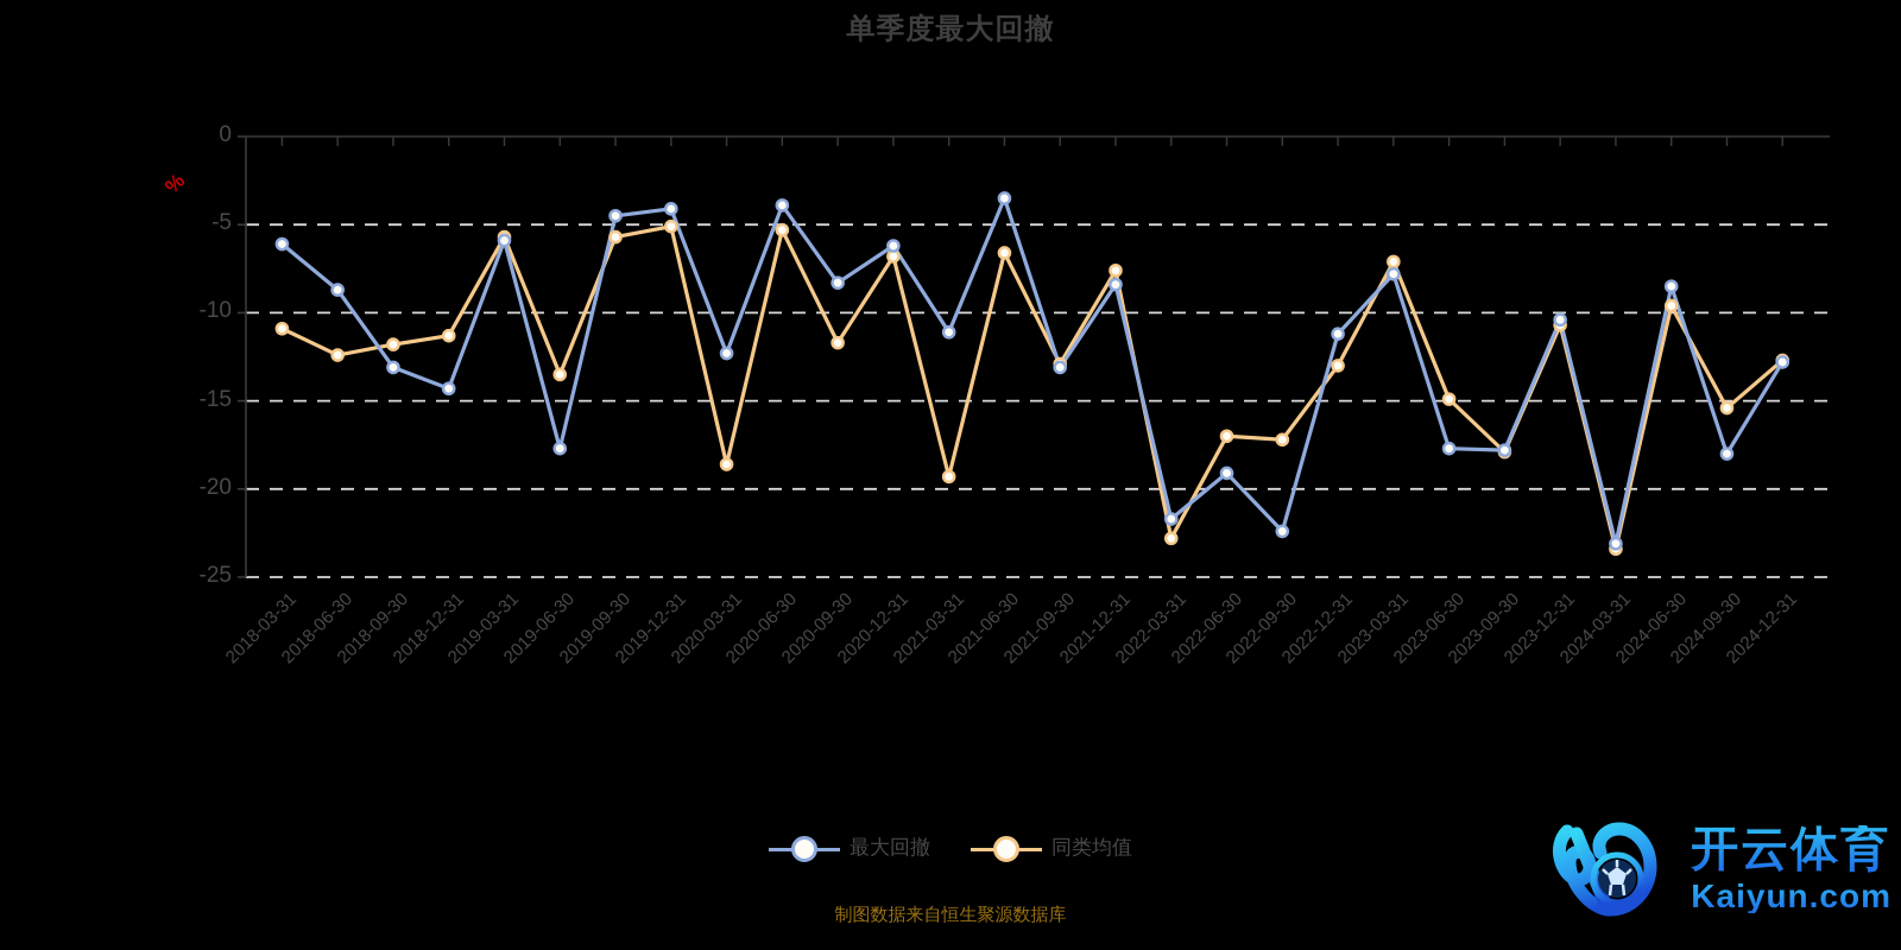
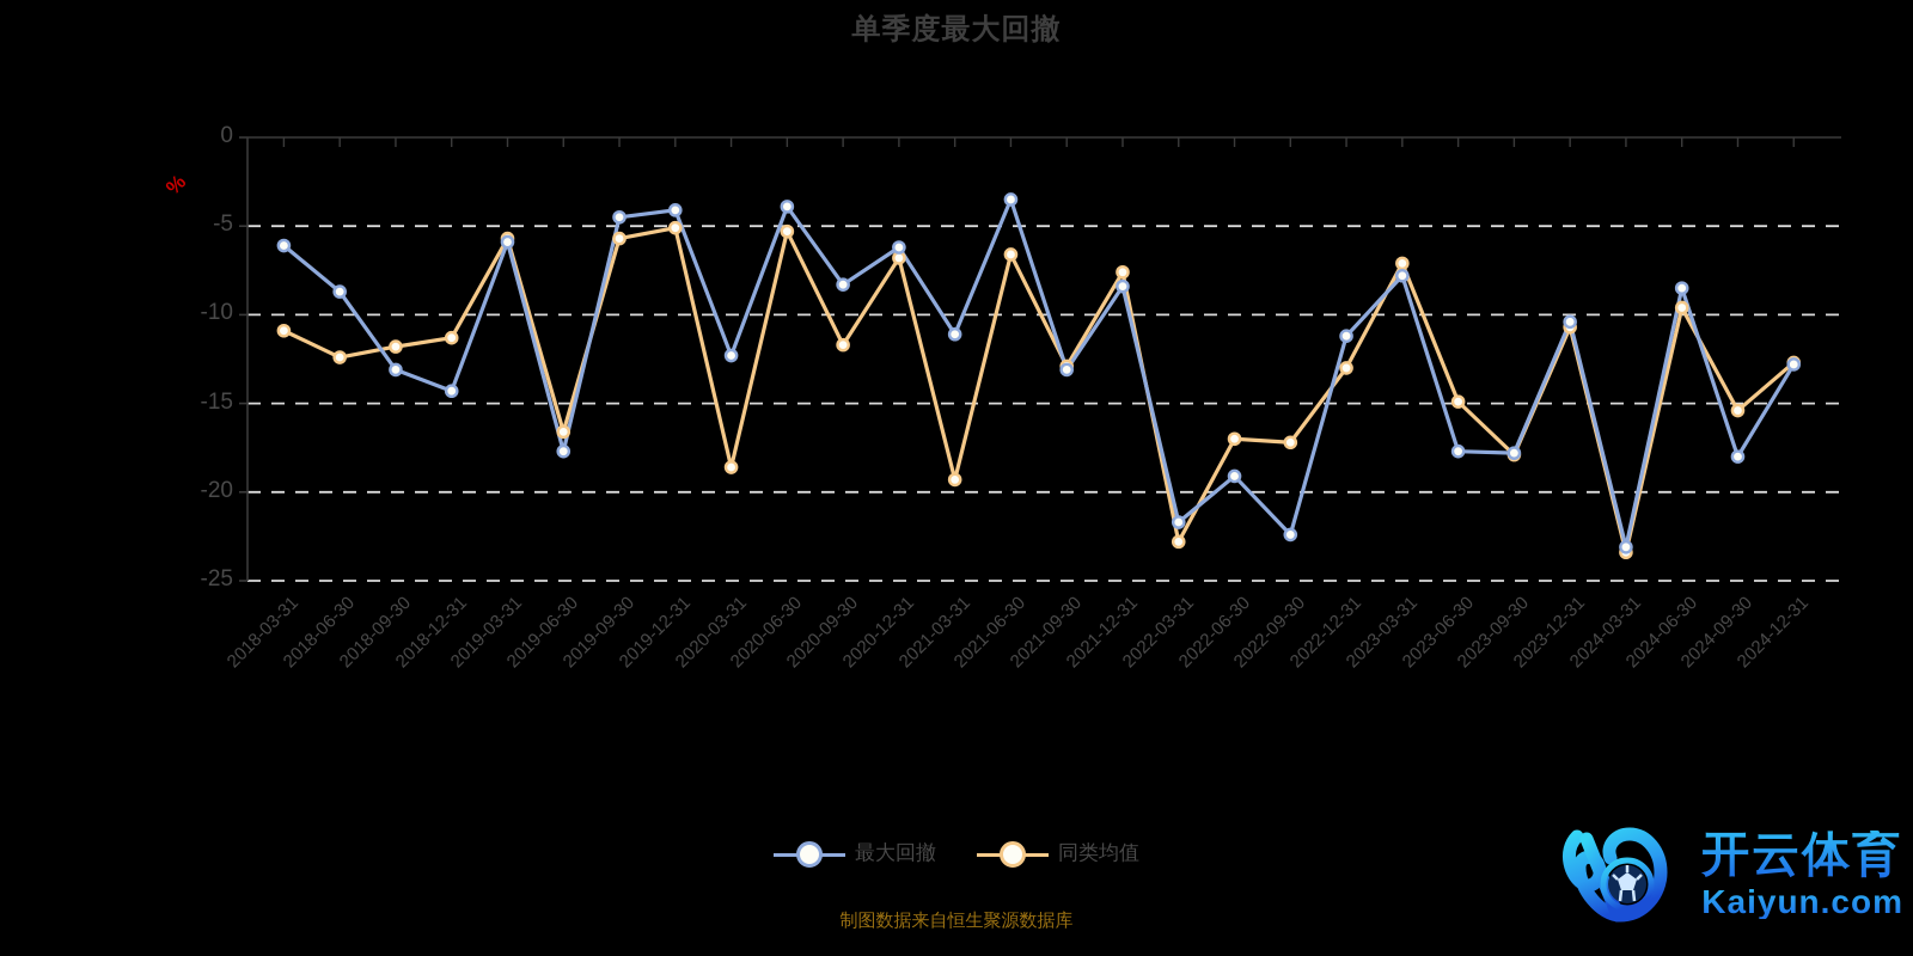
同类均值/2019-06-30: -13.5 -> -16.6
